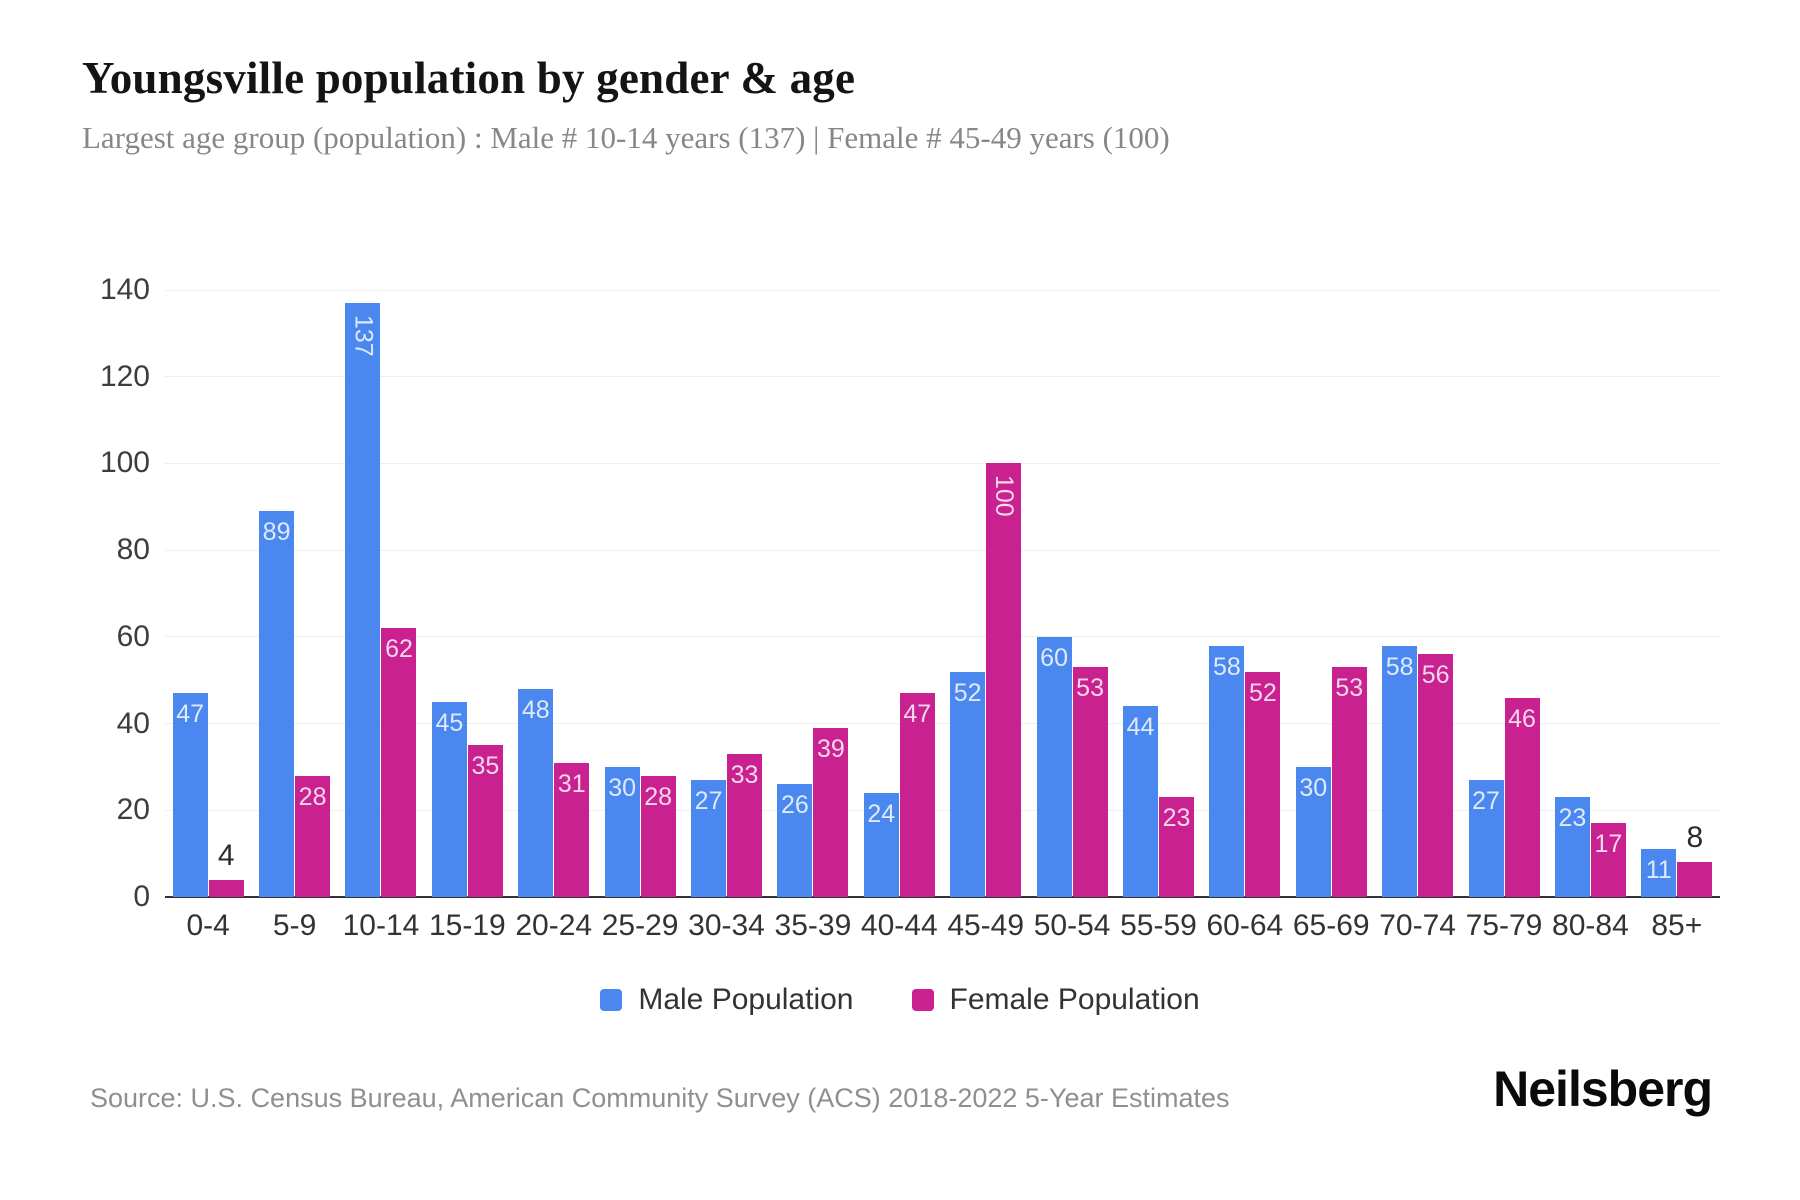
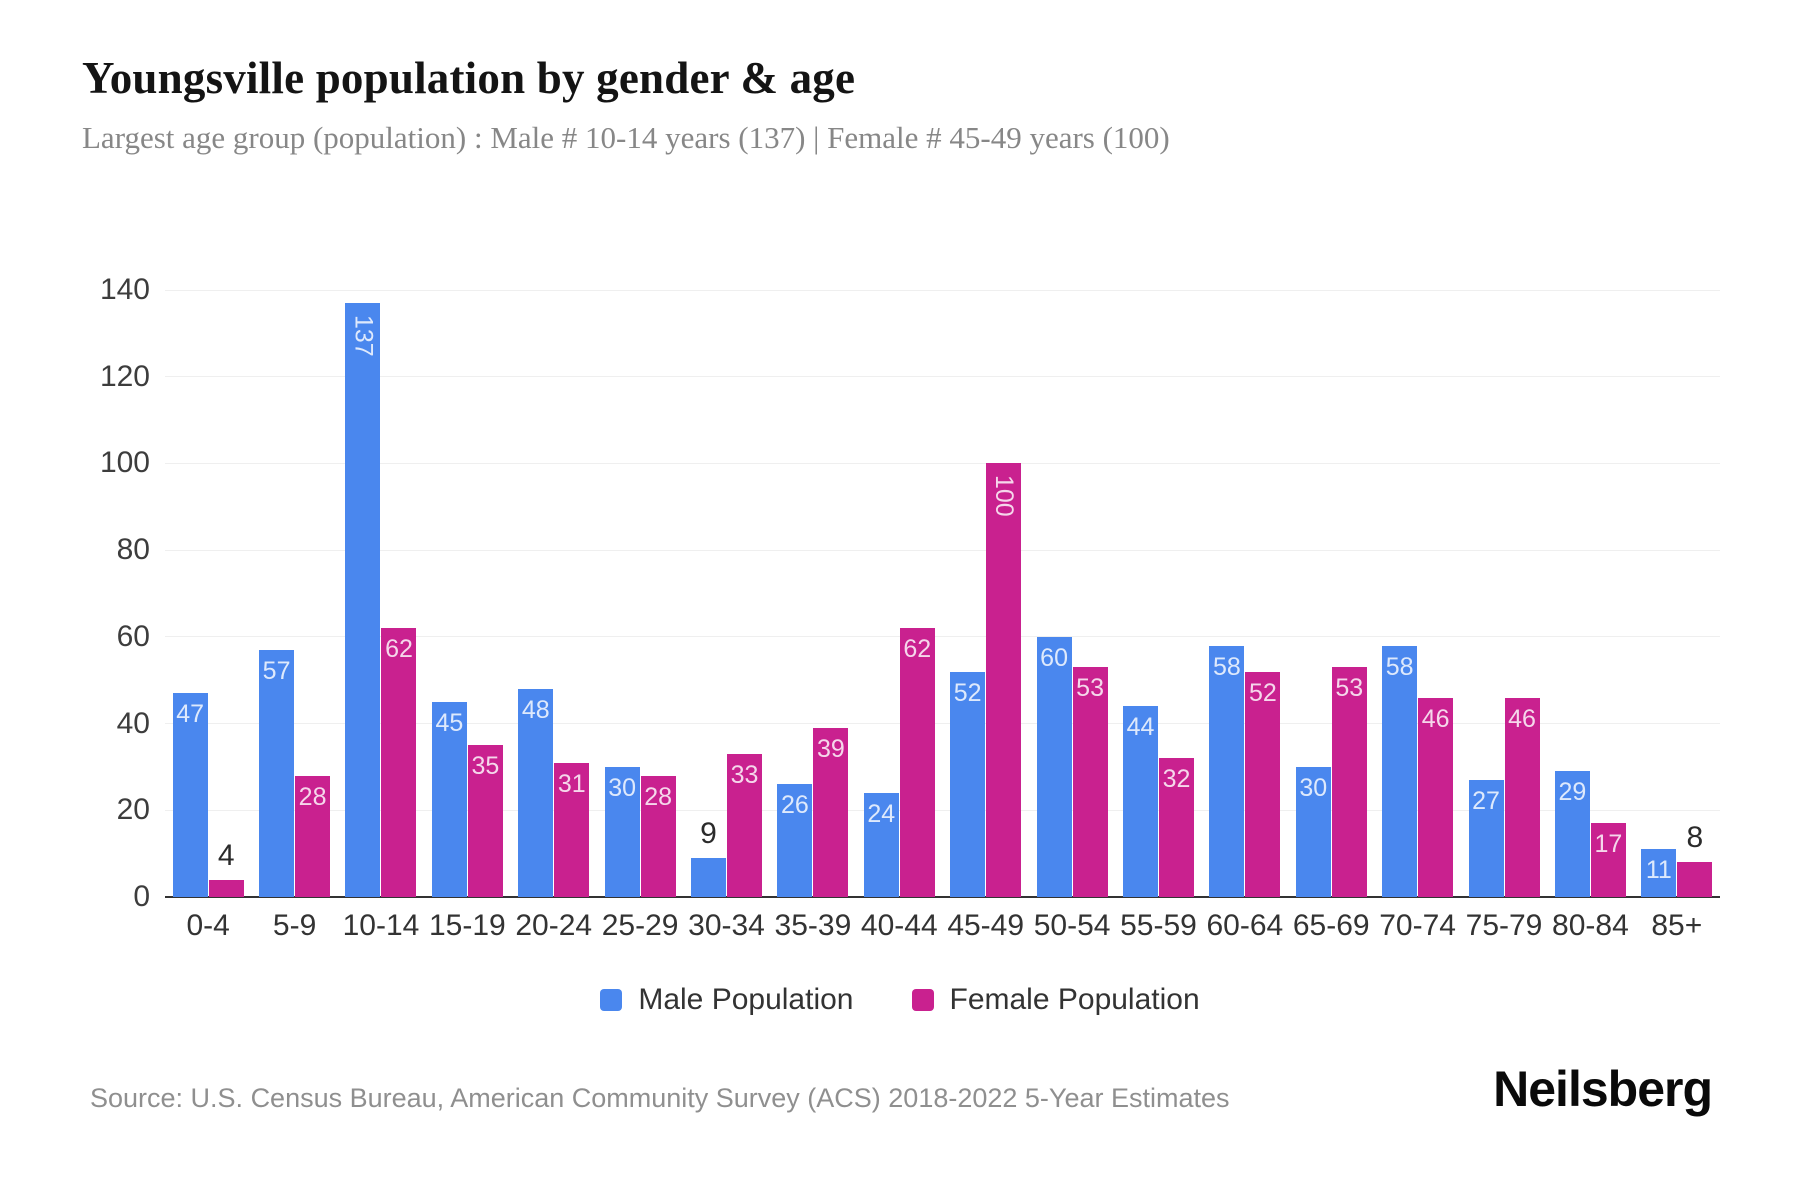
Male Population/5-9: 89 -> 57
Male Population/30-34: 27 -> 9
Female Population/40-44: 47 -> 62
Female Population/55-59: 23 -> 32
Female Population/70-74: 56 -> 46
Male Population/80-84: 23 -> 29
